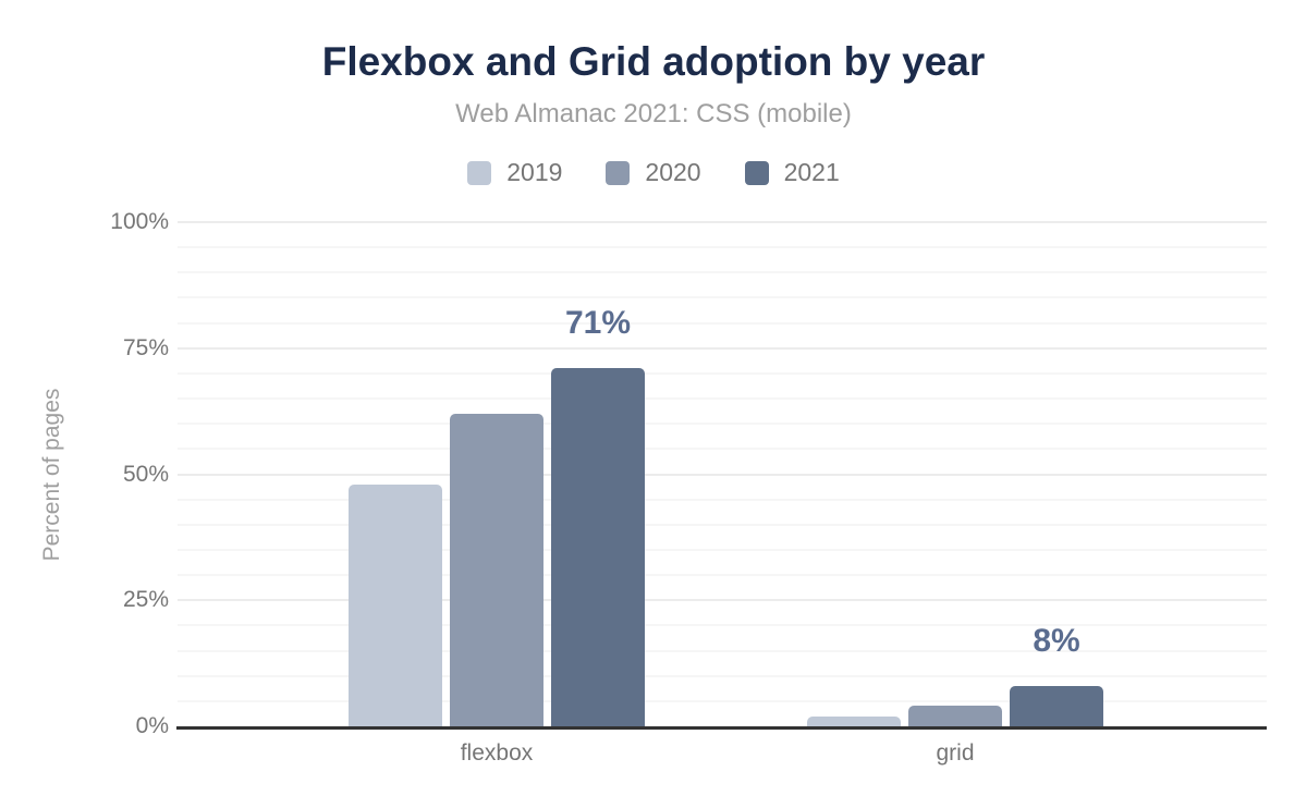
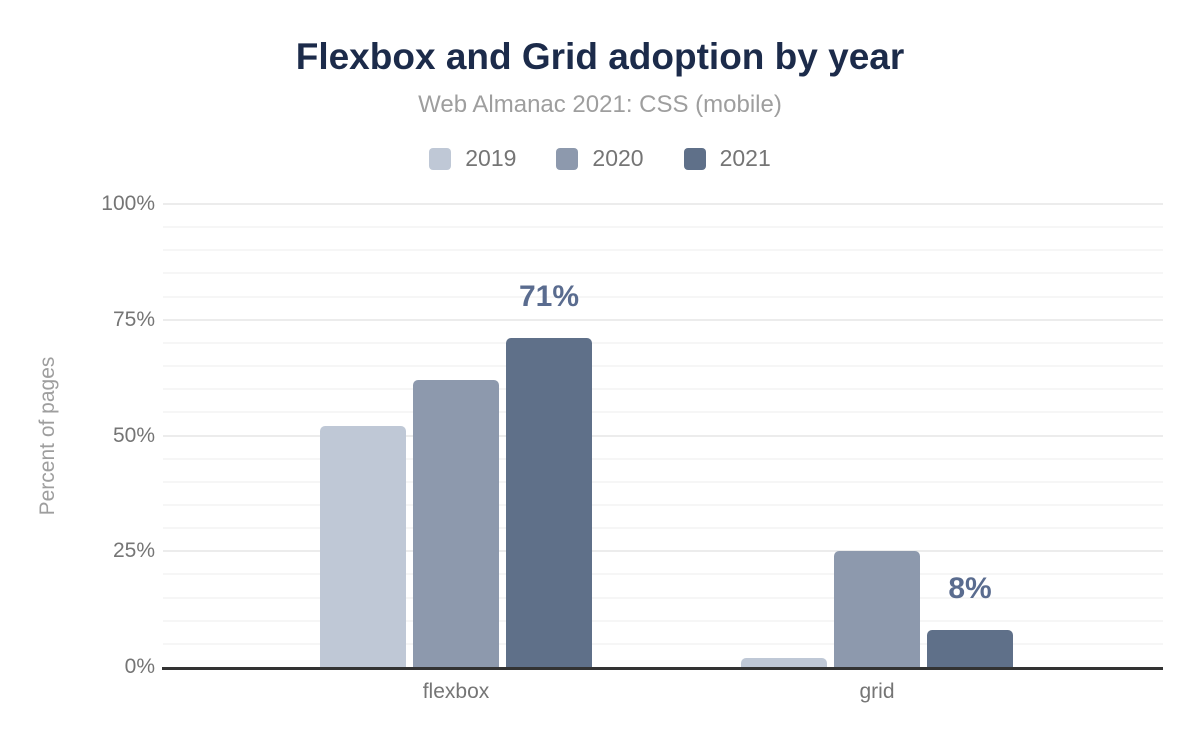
2019/flexbox: 48% -> 52%
2020/grid: 4% -> 25%
